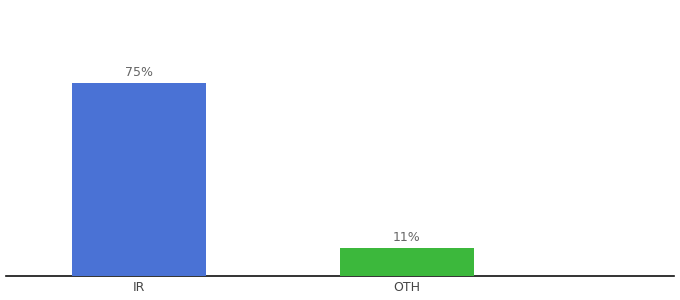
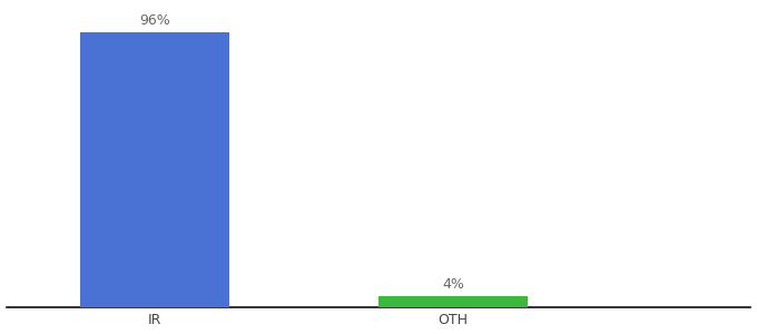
IR: 75% -> 96%
OTH: 11% -> 4%
